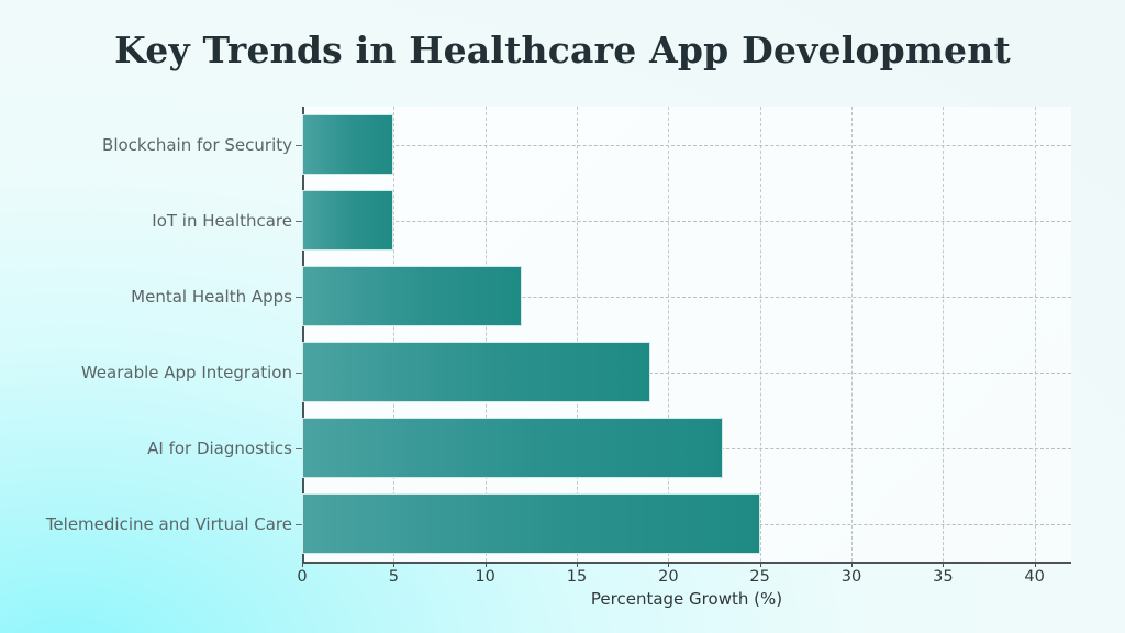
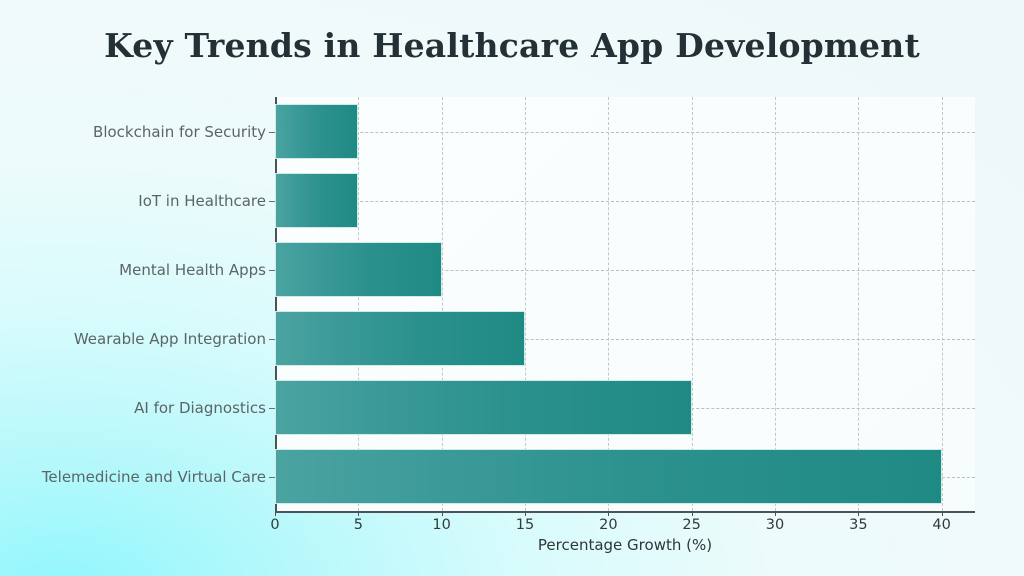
Telemedicine and Virtual Care: 25 -> 40
AI for Diagnostics: 23 -> 25
Wearable App Integration: 19 -> 15
Mental Health Apps: 12 -> 10
